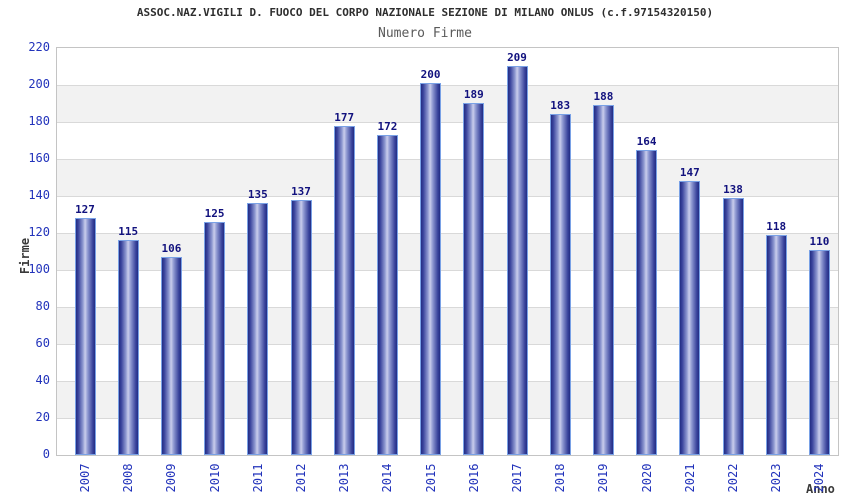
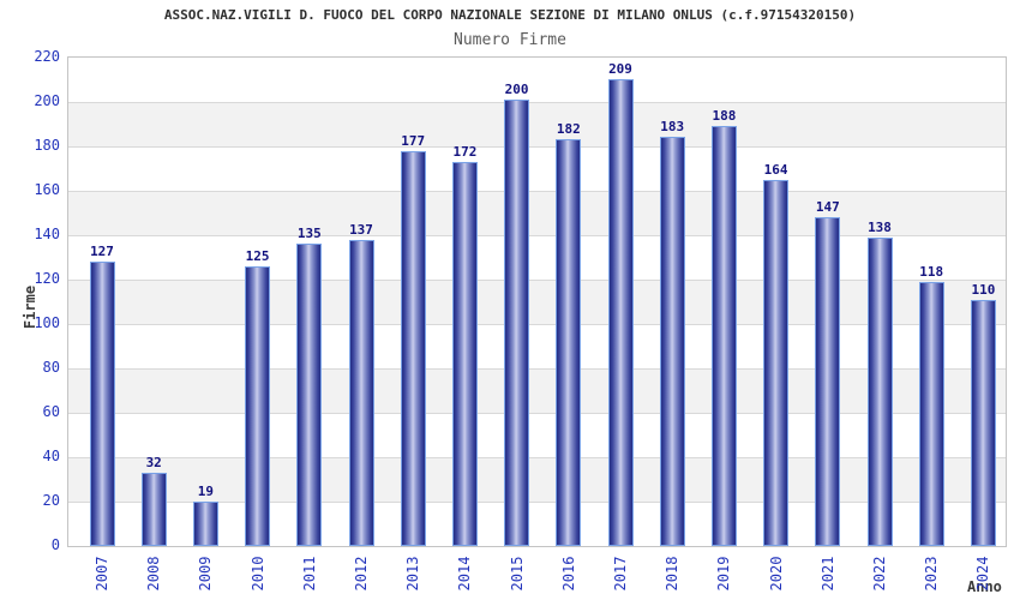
2008: 115 -> 32
2009: 106 -> 19
2016: 189 -> 182
